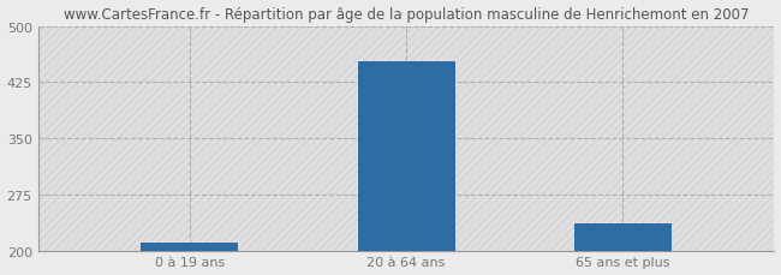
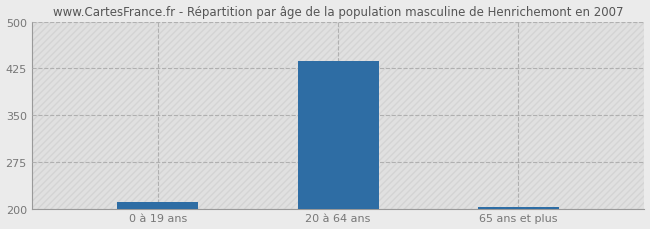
20 à 64 ans: 452 -> 437
65 ans et plus: 236 -> 203
